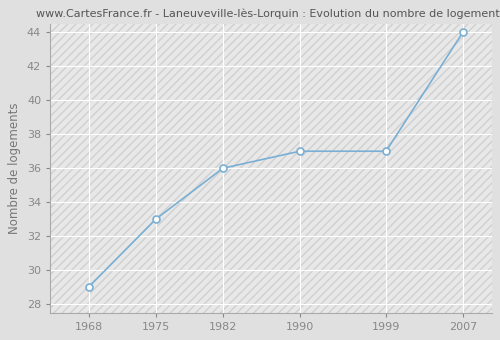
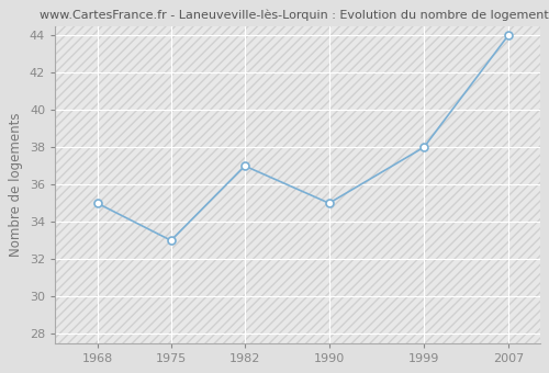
1968: 29 -> 35
1982: 36 -> 37
1990: 37 -> 35
1999: 37 -> 38
